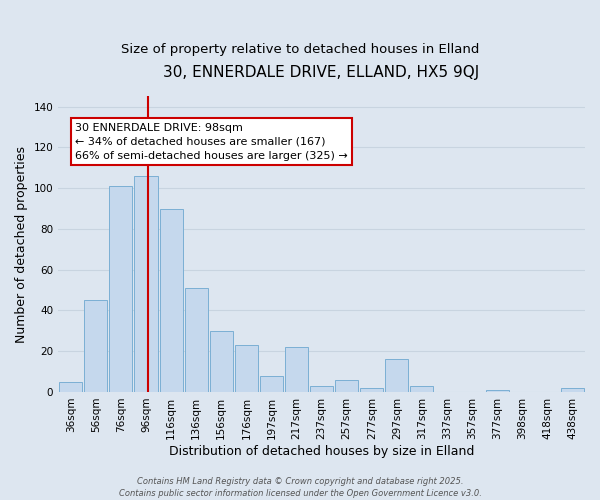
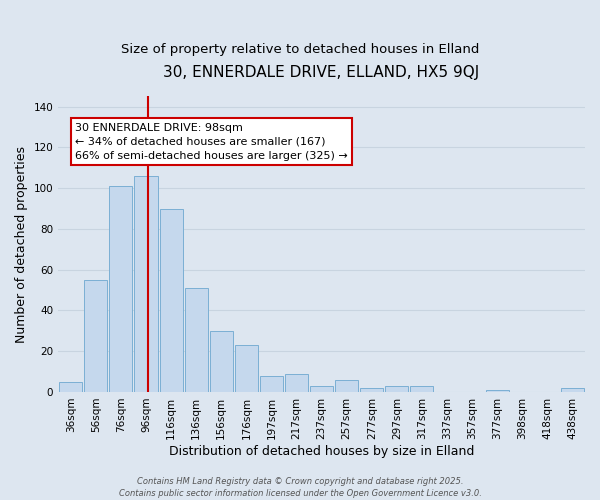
56sqm: 45 -> 55
217sqm: 22 -> 9
297sqm: 16 -> 3
